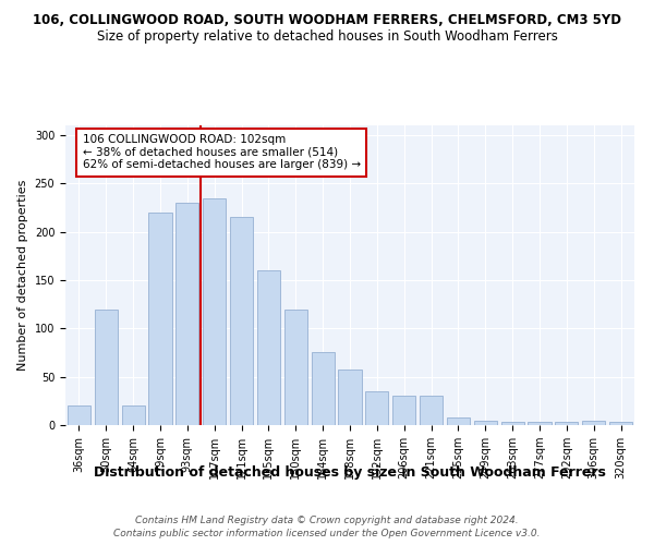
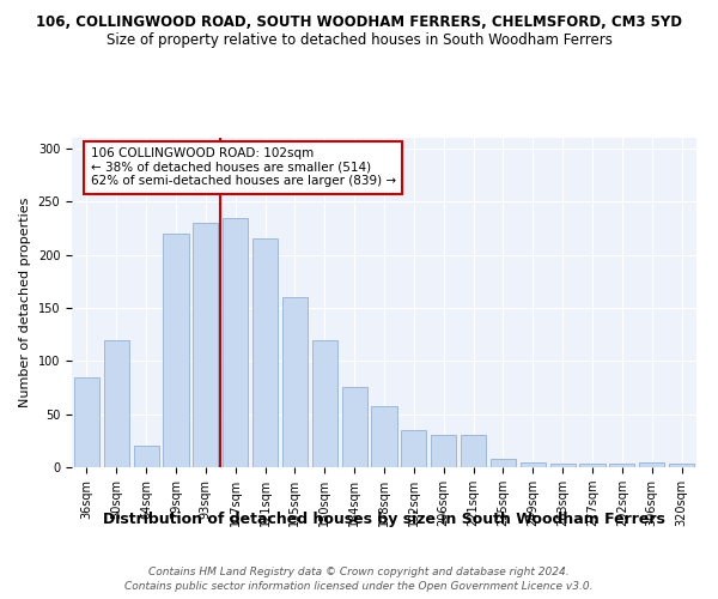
36sqm: 20 -> 84
